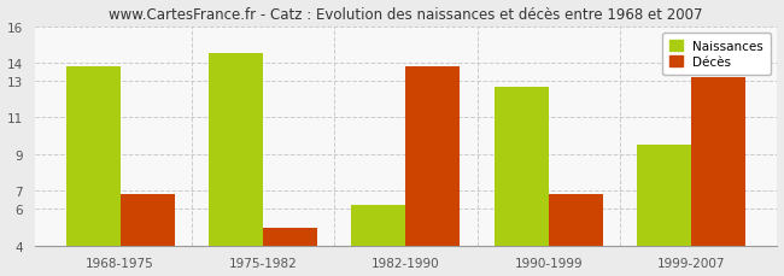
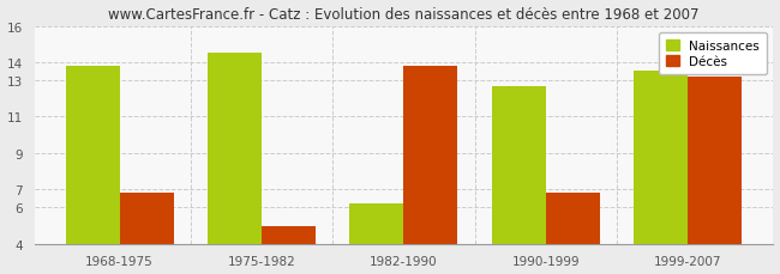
Naissances/1999-2007: 9.5 -> 13.5
